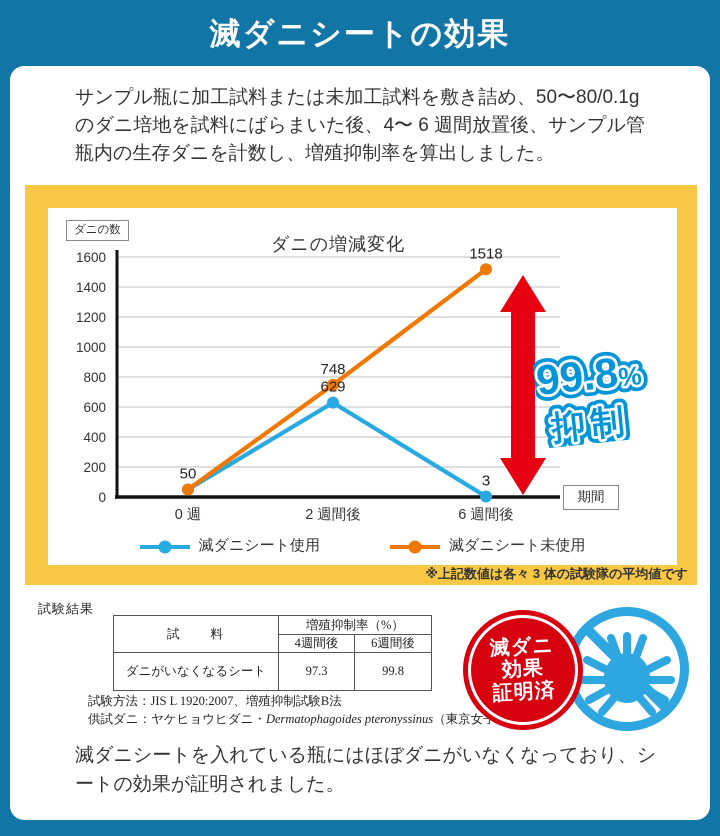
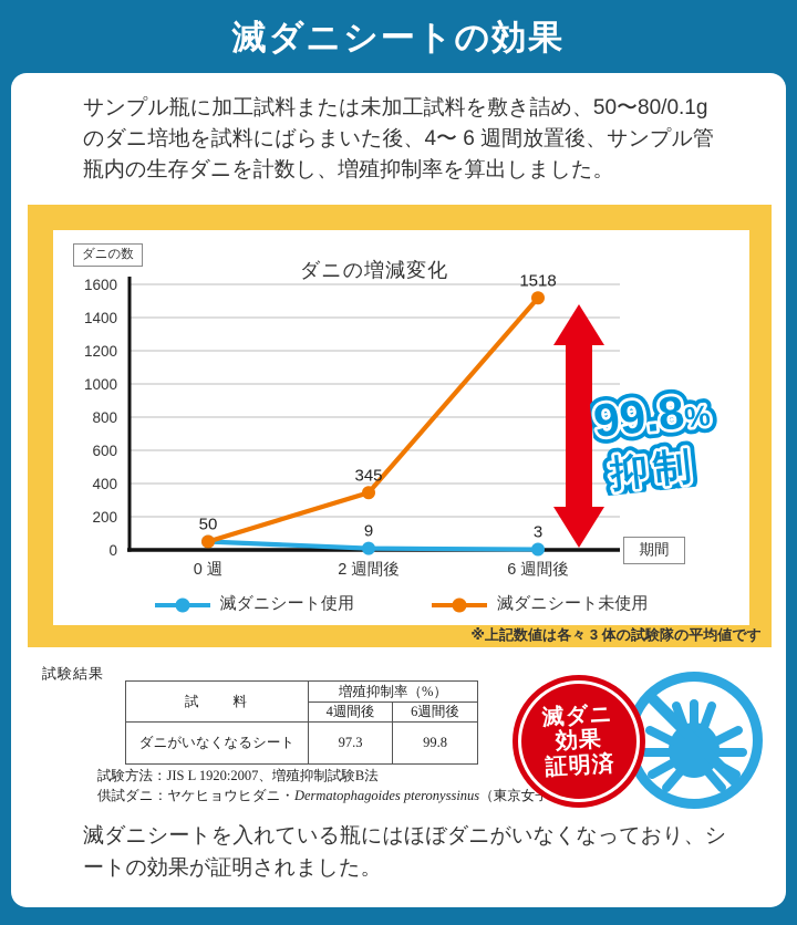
滅ダニシート使用/2 週間後: 629 -> 9
滅ダニシート未使用/2 週間後: 748 -> 345
